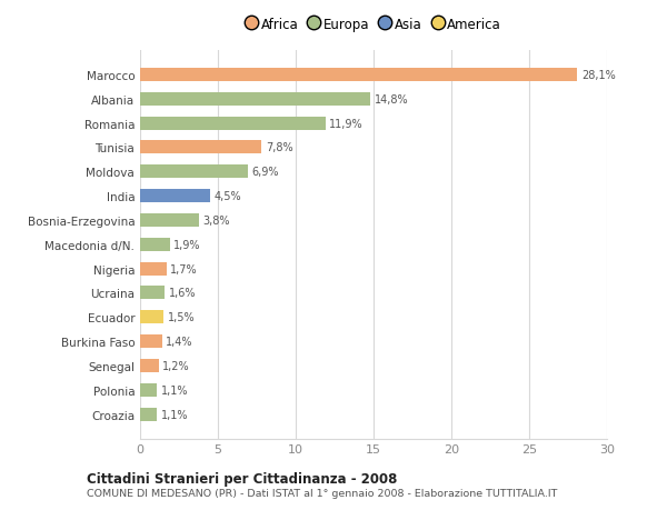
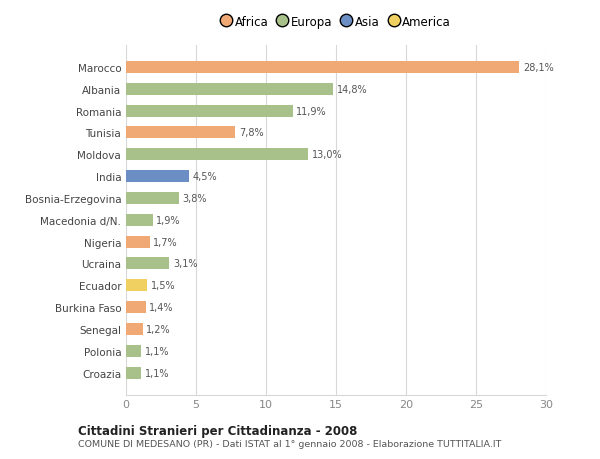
Moldova: 6,9% -> 13,0%
Ucraina: 1,6% -> 3,1%
